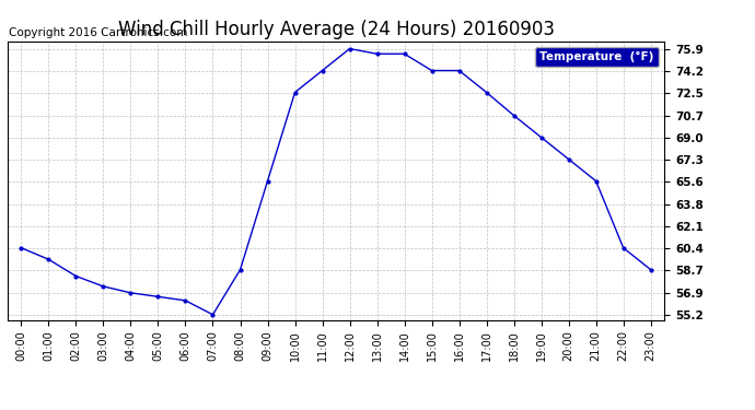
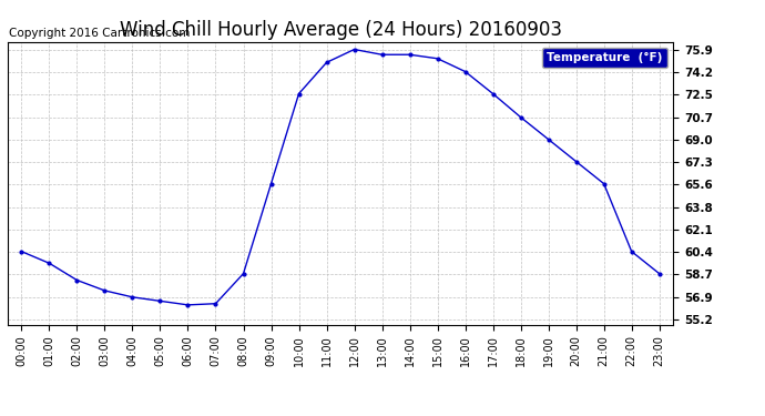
07:00: 55.2 -> 56.4
11:00: 74.2 -> 74.9
15:00: 74.2 -> 75.2
